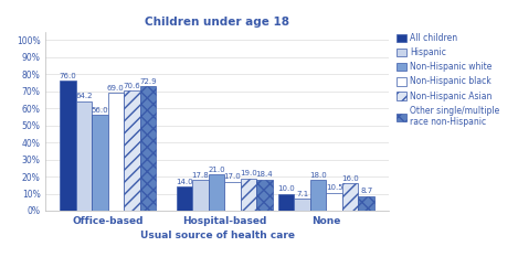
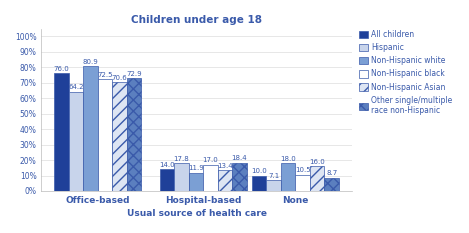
Non-Hispanic white/Office-based: 56% -> 81%
Non-Hispanic black/Office-based: 69% -> 72%
Non-Hispanic white/Hospital-based: 21% -> 12%
Non-Hispanic Asian/Hospital-based: 19% -> 13%
